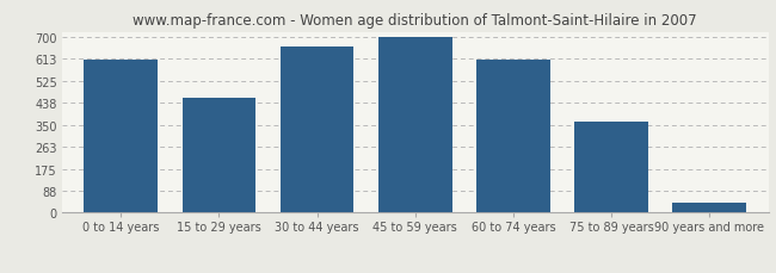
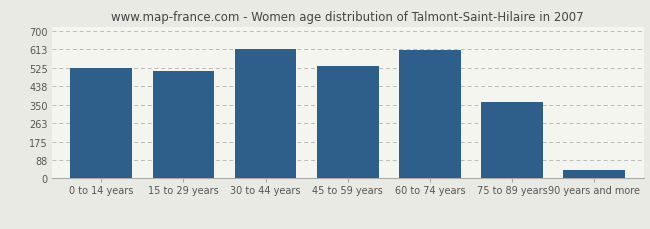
0 to 14 years: 610 -> 525
15 to 29 years: 456 -> 510
30 to 44 years: 660 -> 615
45 to 59 years: 700 -> 535
